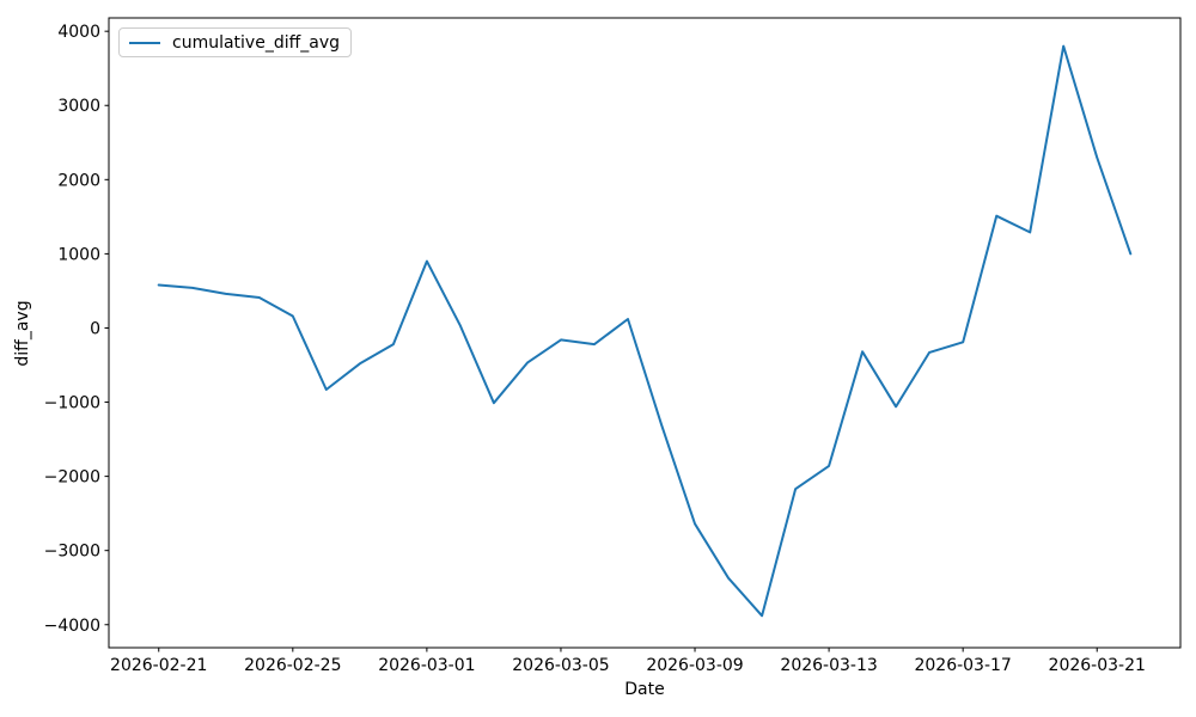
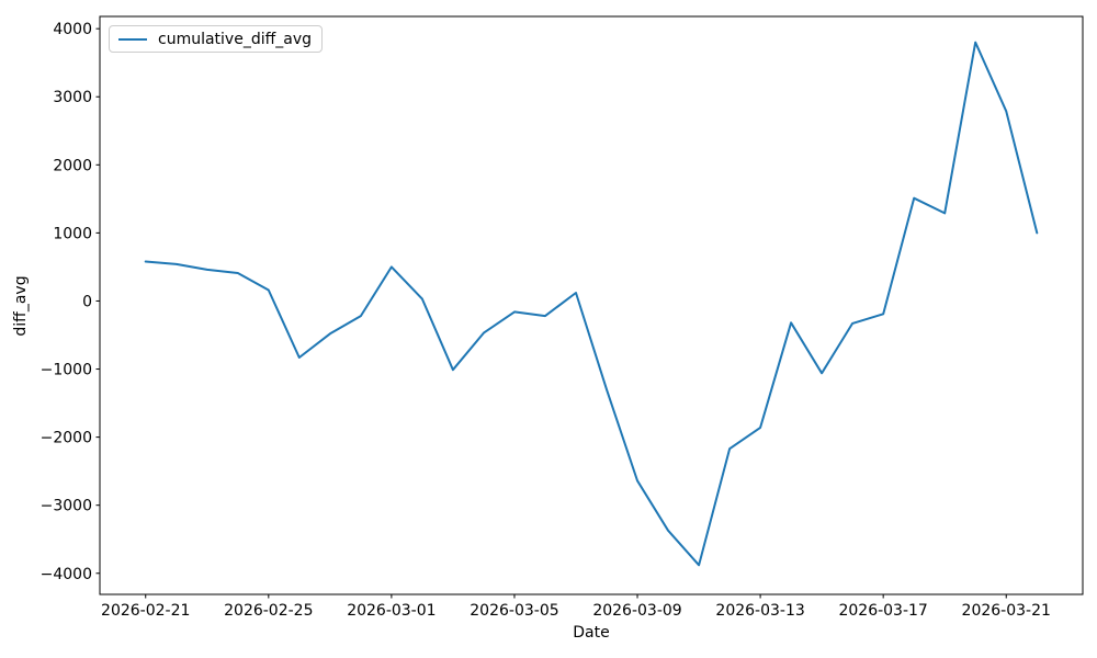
2026-03-01: 900 -> 500
2026-03-21: 2300 -> 2800
